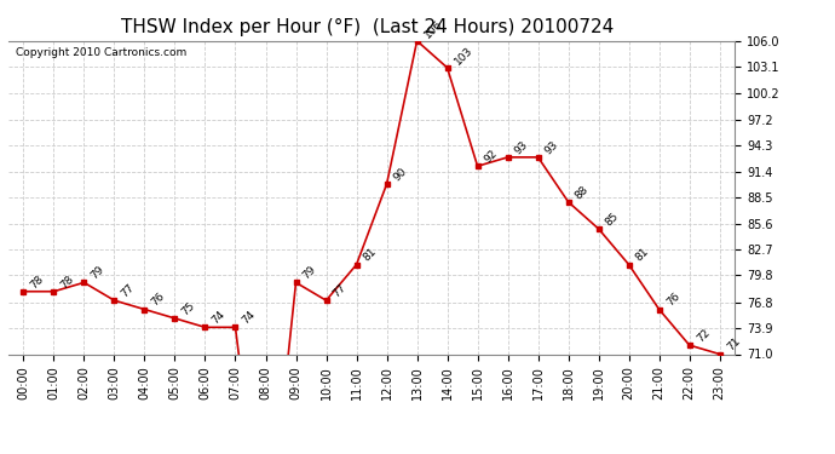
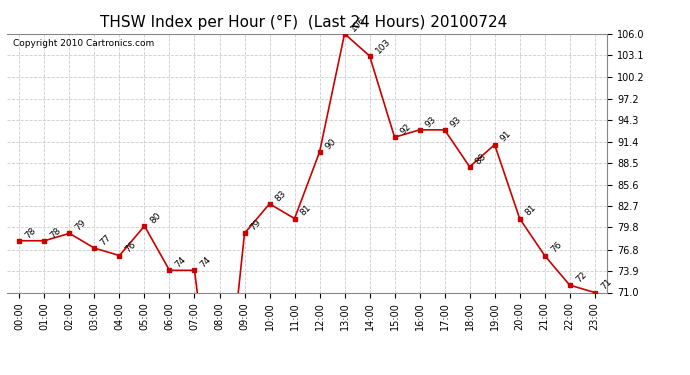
05:00: 75 -> 80
10:00: 77 -> 83
19:00: 85 -> 91
